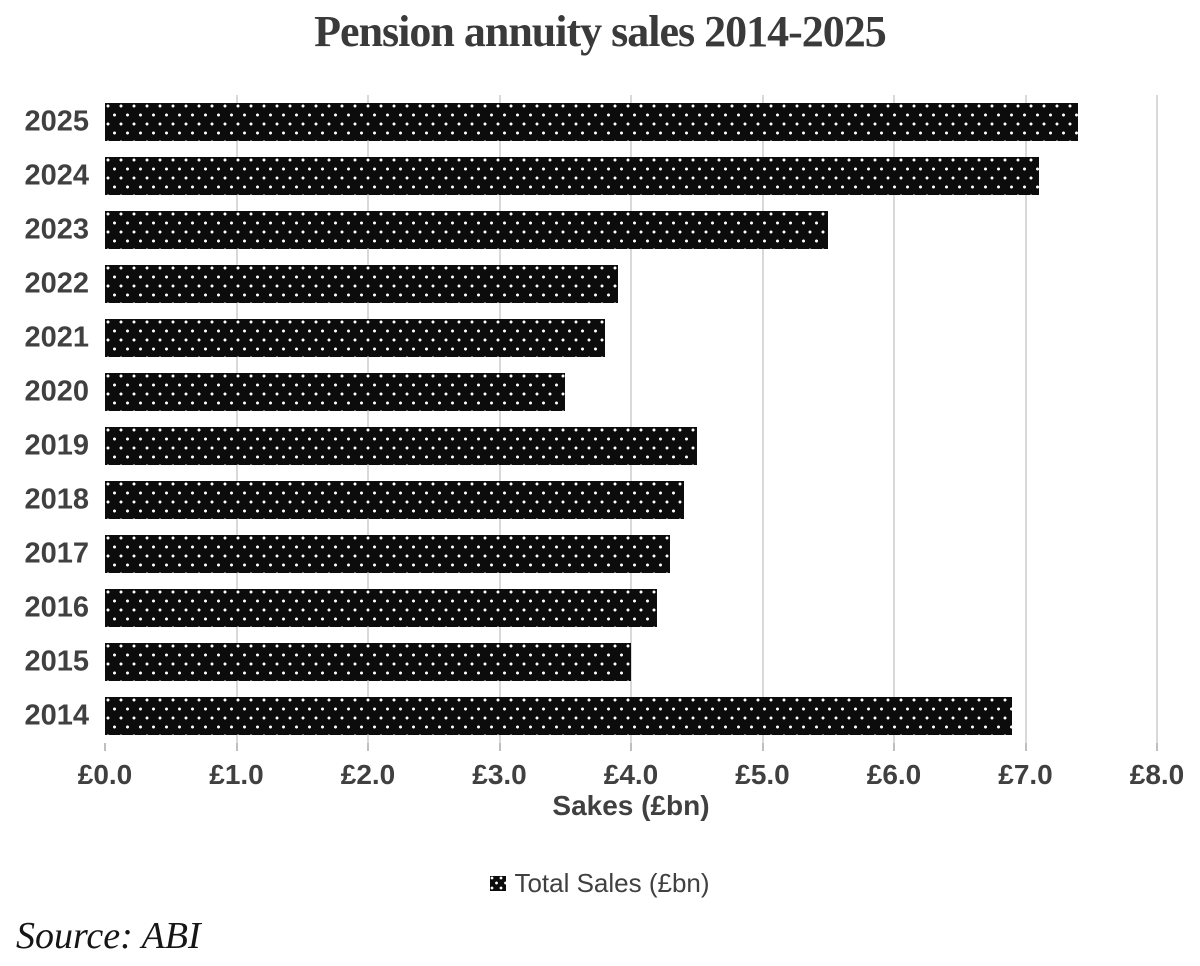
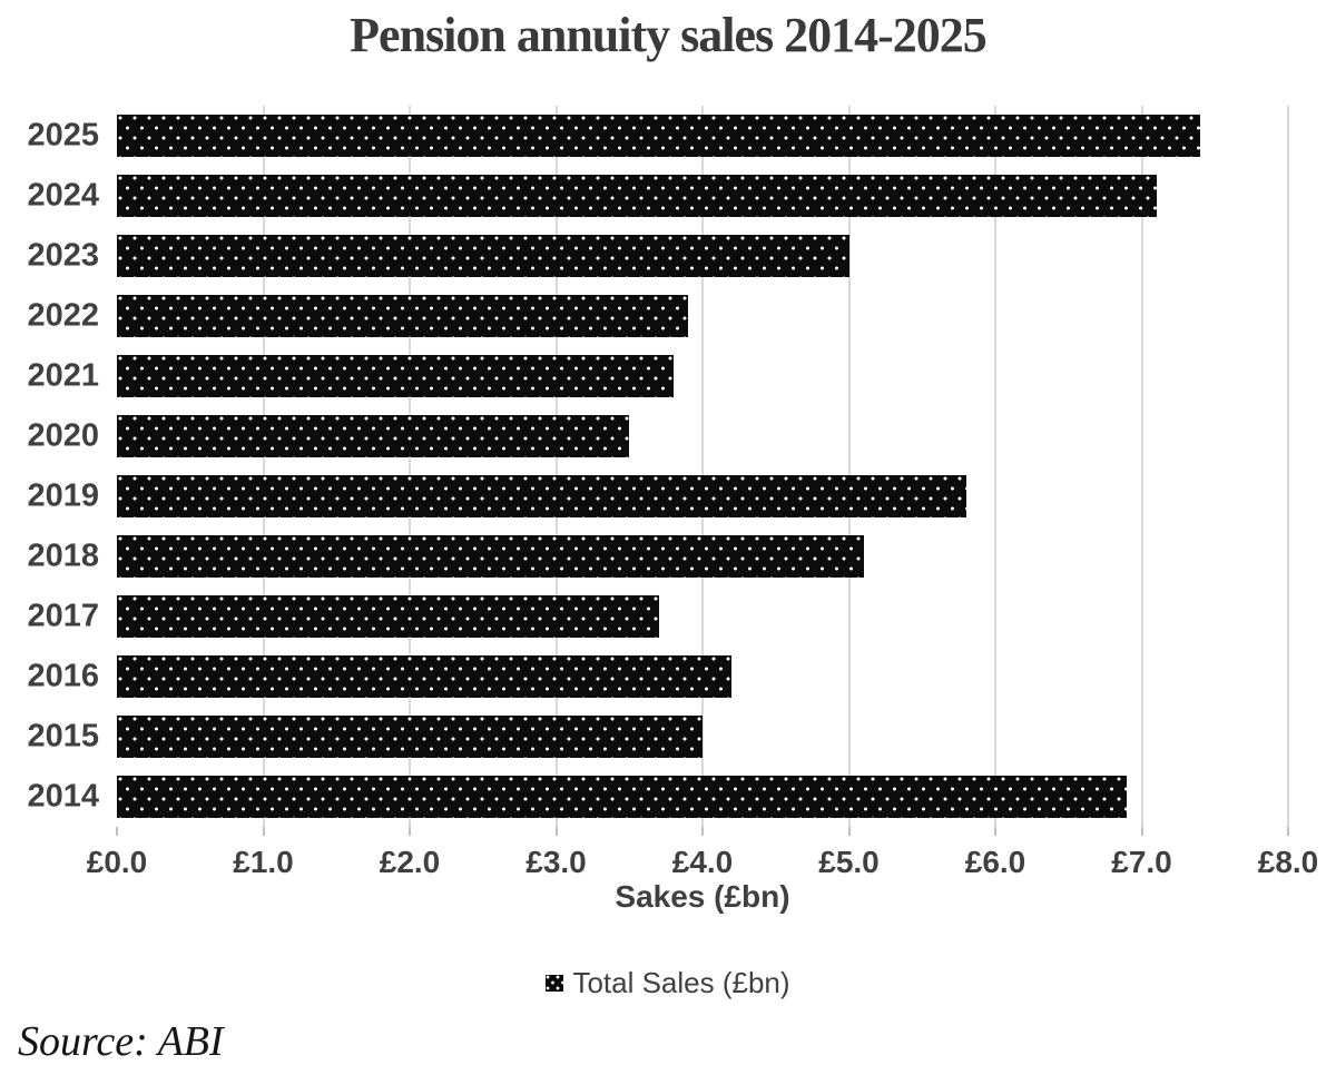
2023: £5.5 -> £5.0
2019: £4.5 -> £5.8
2018: £4.4 -> £5.1
2017: £4.3 -> £3.7
